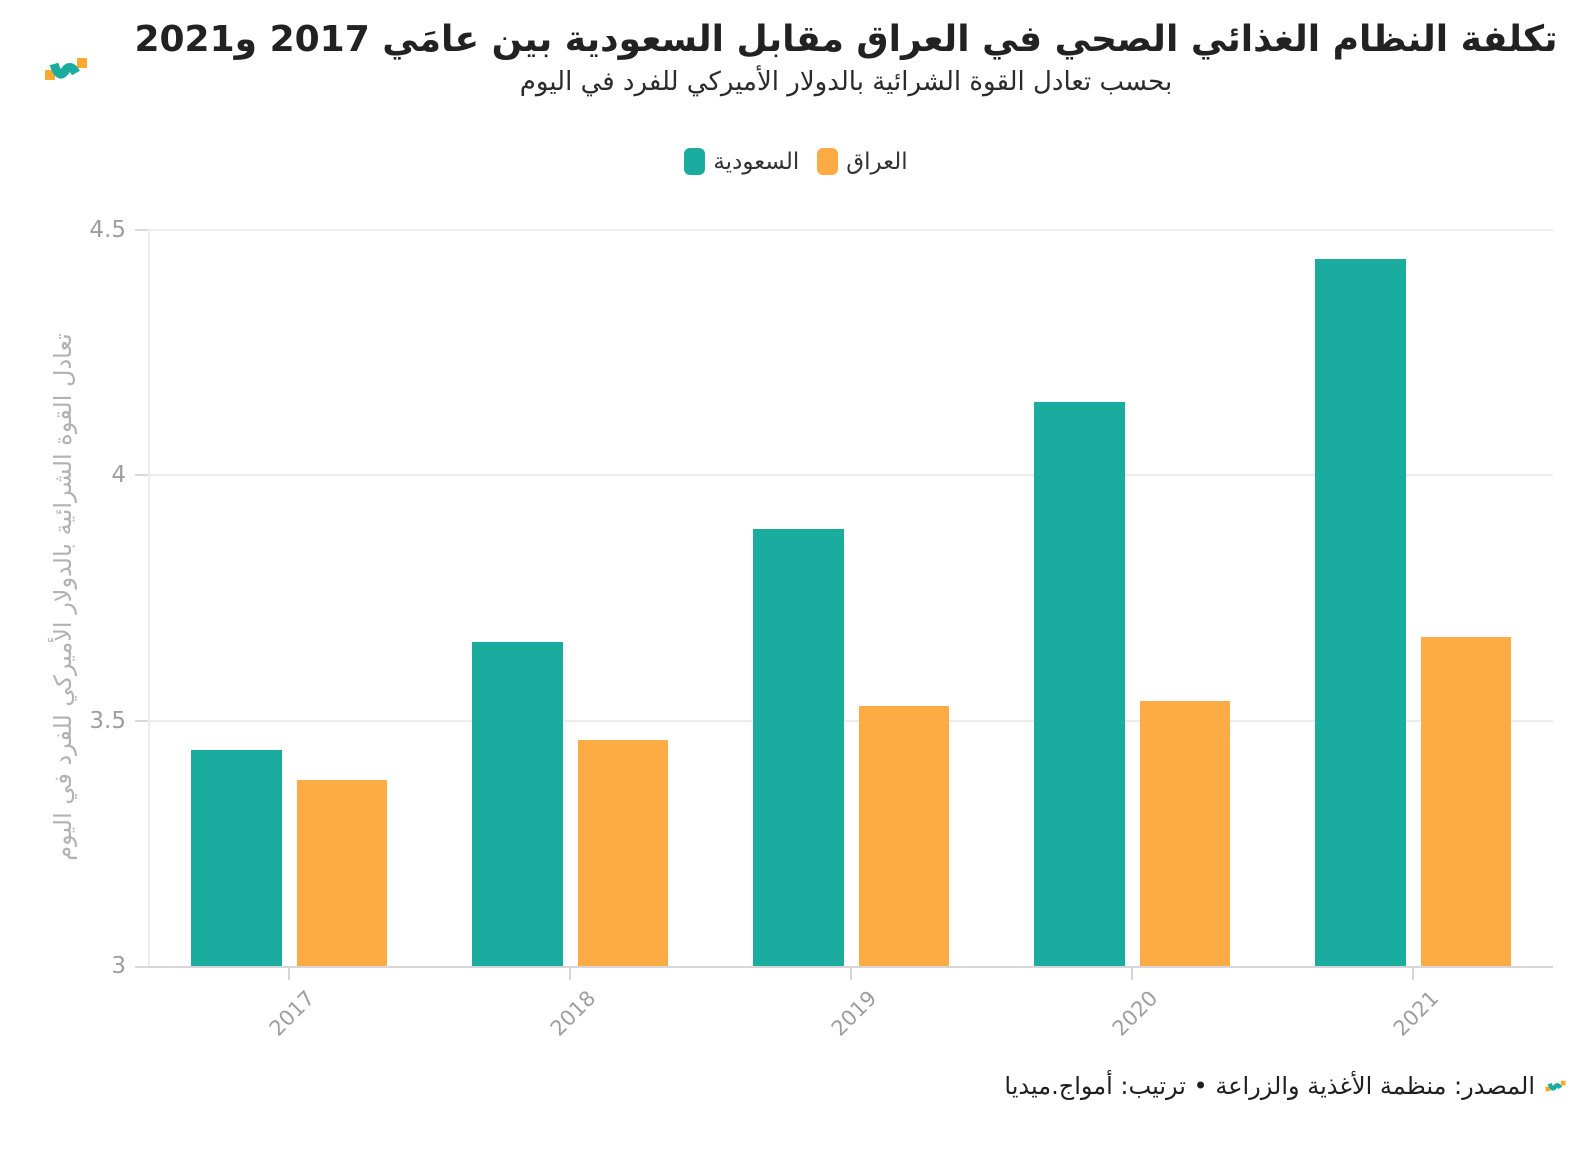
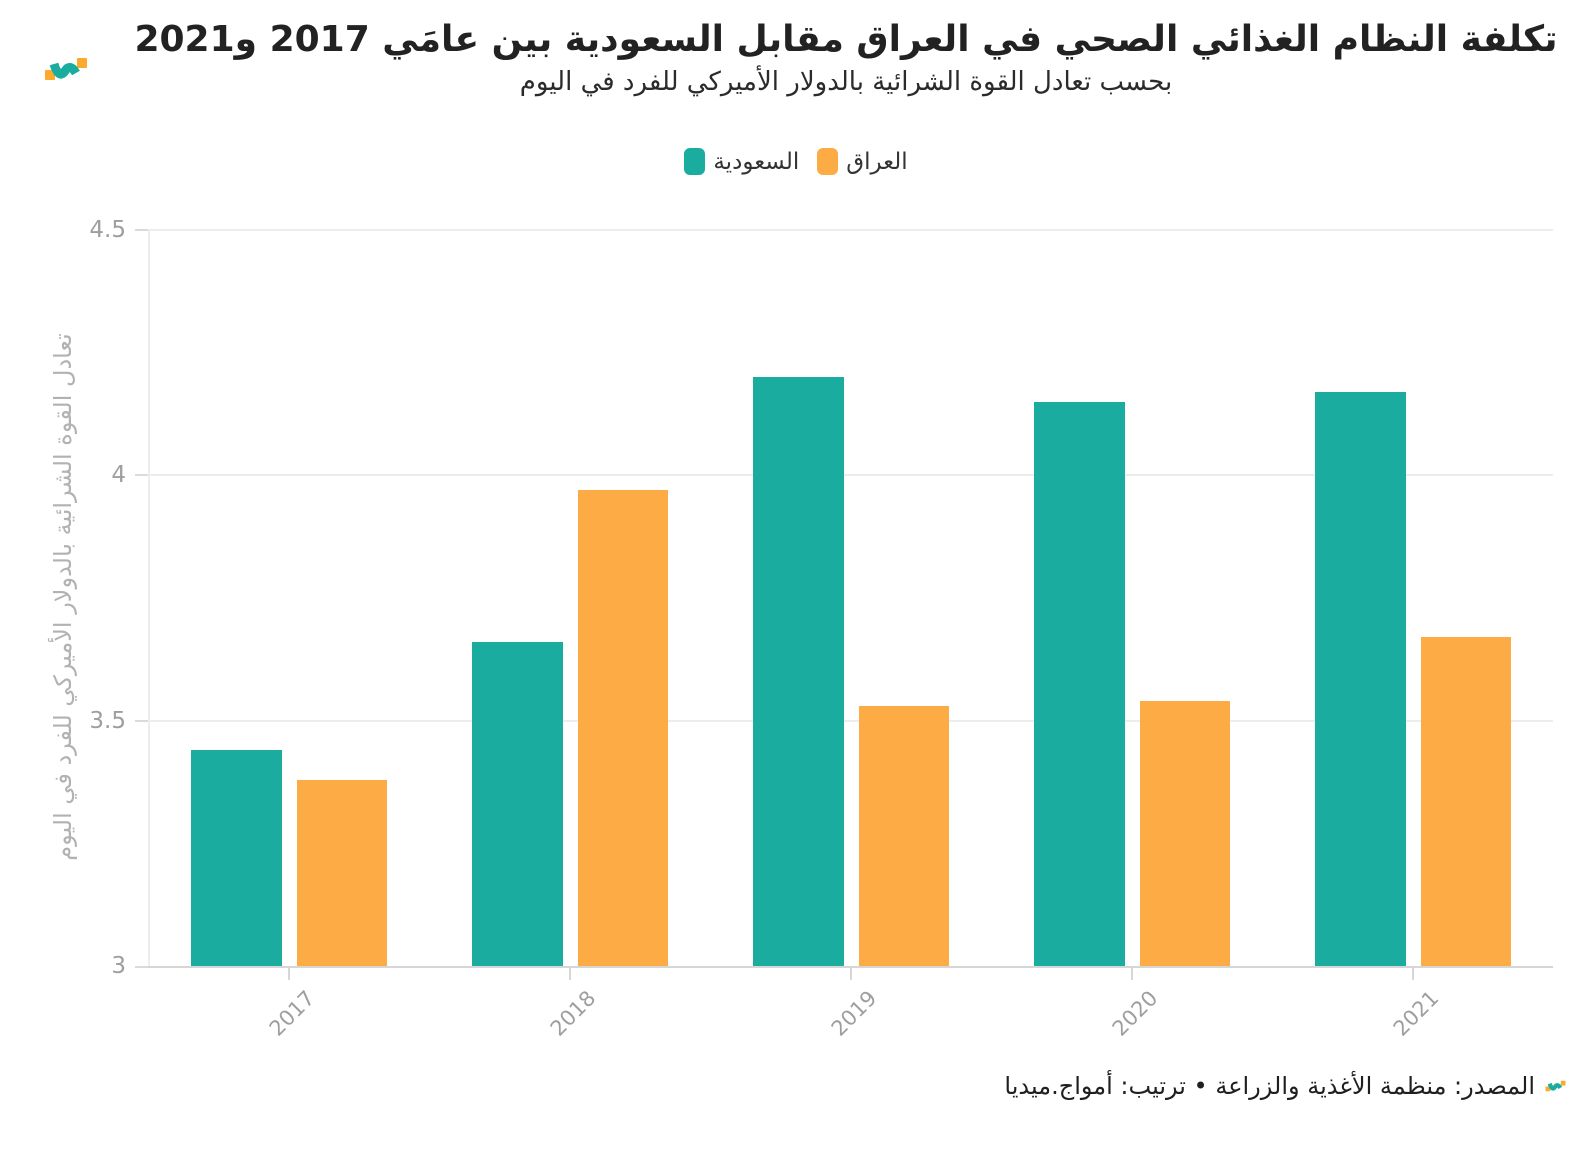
العراق/2018: 3.46 -> 3.97
السعودية/2019: 3.89 -> 4.20
السعودية/2021: 4.44 -> 4.17
